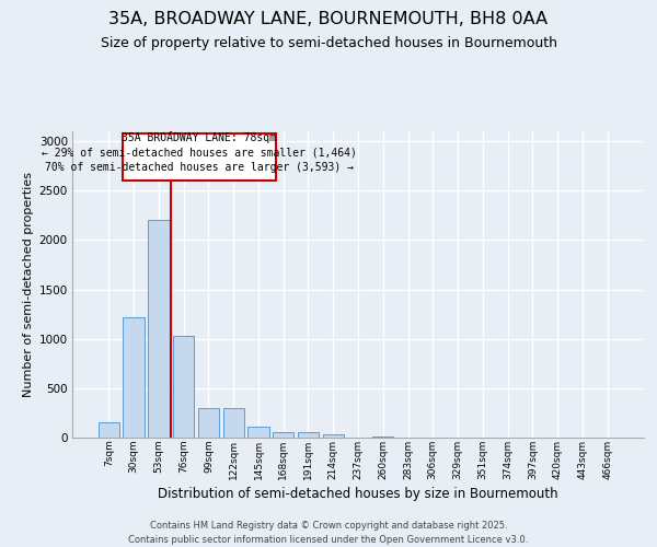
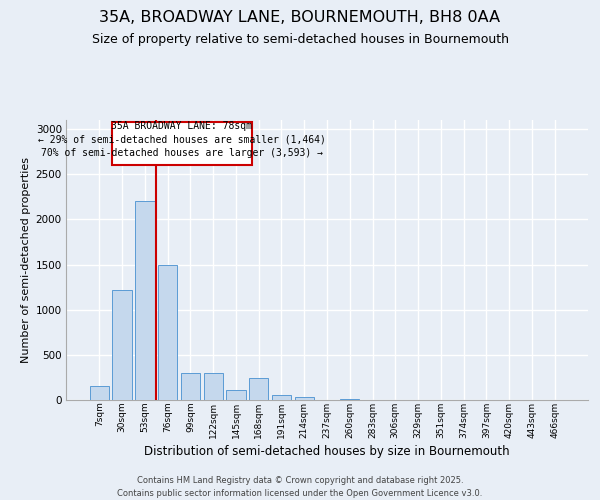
76sqm: 1030 -> 1500
168sqm: 60 -> 240
